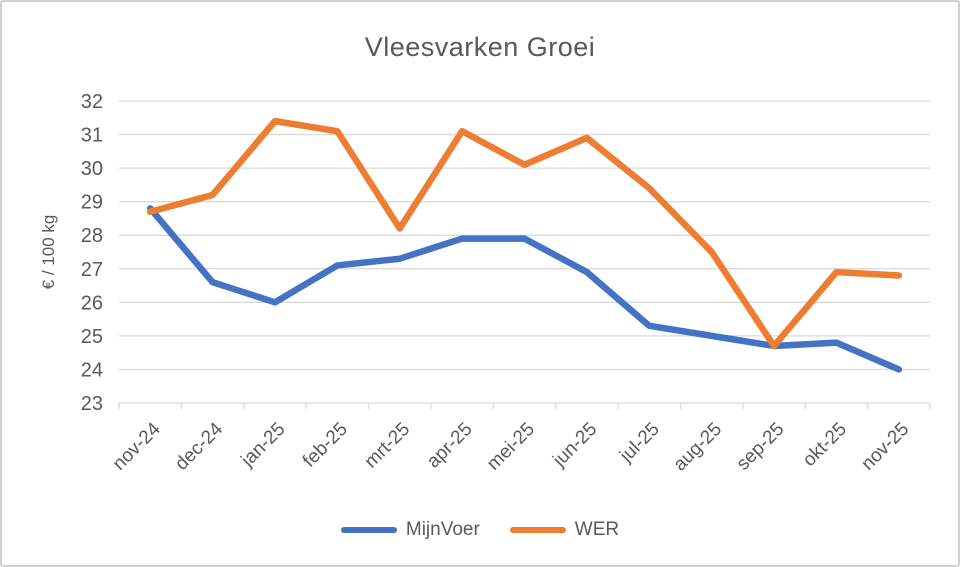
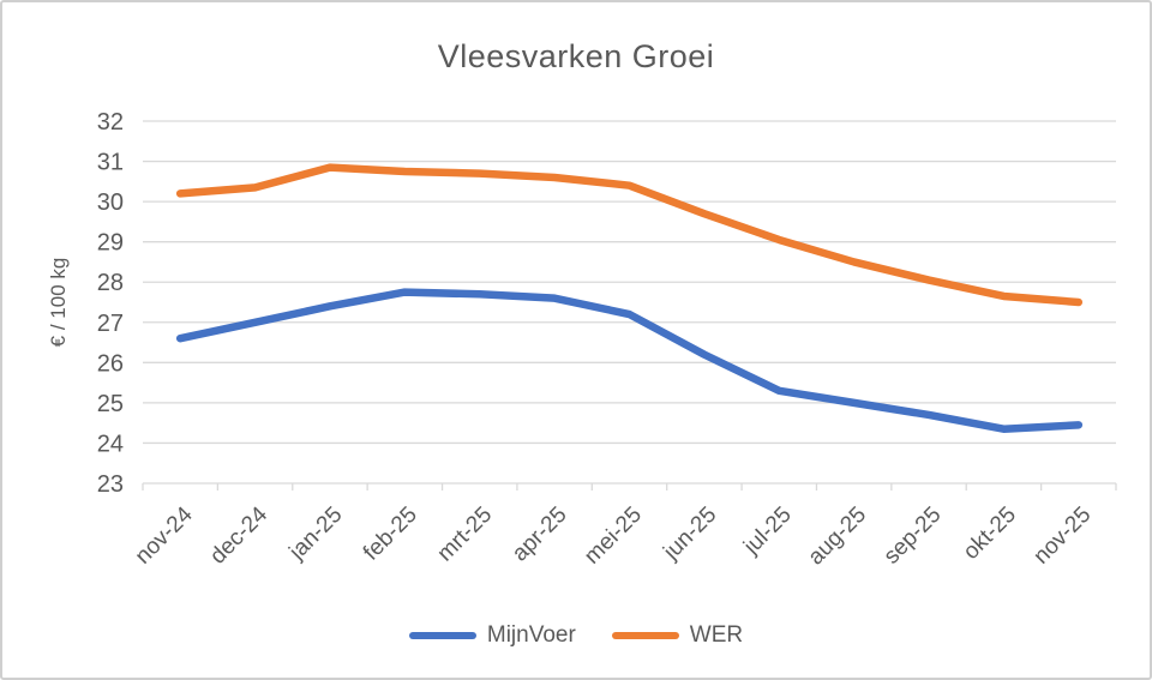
MijnVoer/nov-24: 28.8 -> 26.6
WER/nov-24: 28.7 -> 30.2
MijnVoer/dec-24: 26.6 -> 27.0
WER/dec-24: 29.2 -> 30.4
MijnVoer/jan-25: 26.0 -> 27.4
WER/jan-25: 31.4 -> 30.9
MijnVoer/feb-25: 27.1 -> 27.8
WER/feb-25: 31.1 -> 30.8
MijnVoer/mrt-25: 27.3 -> 27.7
WER/mrt-25: 28.2 -> 30.7
MijnVoer/apr-25: 27.9 -> 27.6
WER/apr-25: 31.1 -> 30.6
MijnVoer/mei-25: 27.9 -> 27.2
WER/mei-25: 30.1 -> 30.4
MijnVoer/jun-25: 26.9 -> 26.2
WER/jun-25: 30.9 -> 29.7
WER/jul-25: 29.4 -> 29.1
WER/aug-25: 27.5 -> 28.5
WER/sep-25: 24.7 -> 28.1
MijnVoer/okt-25: 24.8 -> 24.4
WER/okt-25: 26.9 -> 27.6
MijnVoer/nov-25: 24.0 -> 24.4
WER/nov-25: 26.8 -> 27.5
